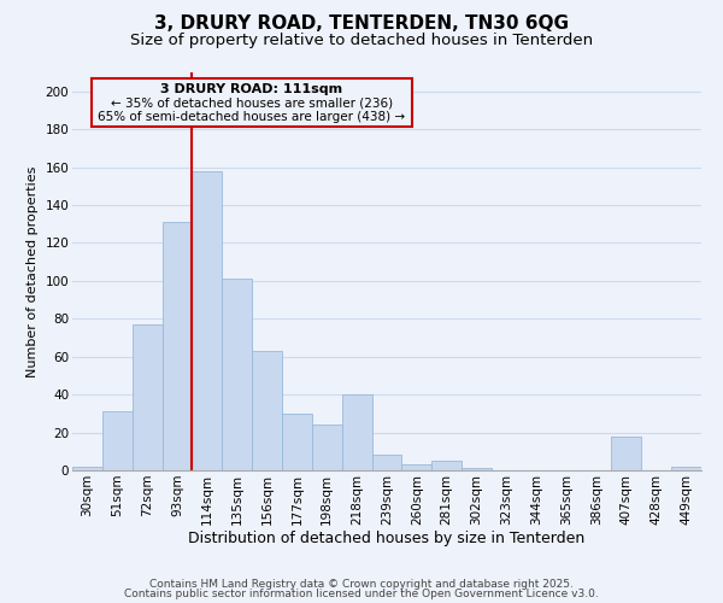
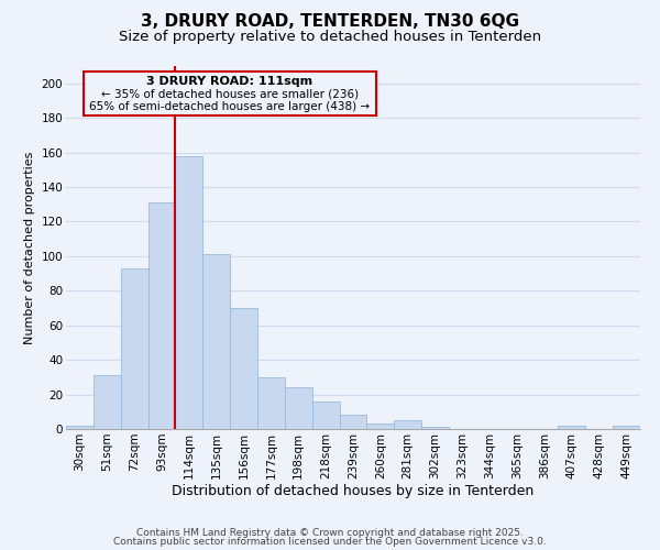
72sqm: 77 -> 93
156sqm: 63 -> 70
218sqm: 40 -> 16
407sqm: 18 -> 2
